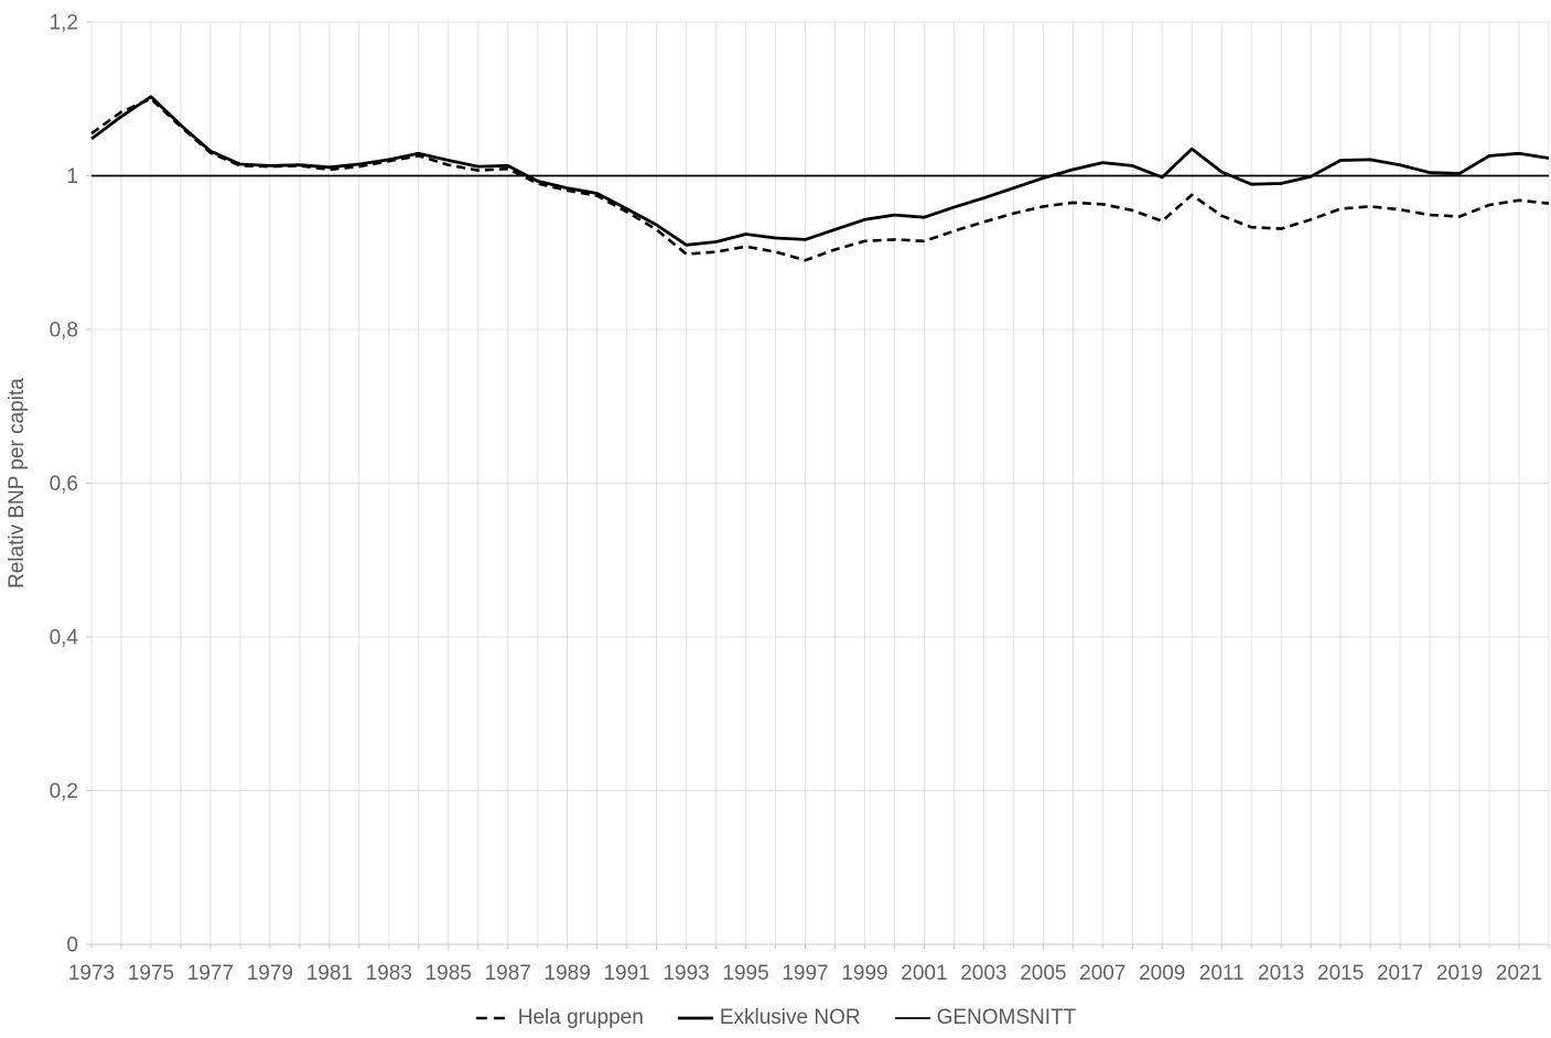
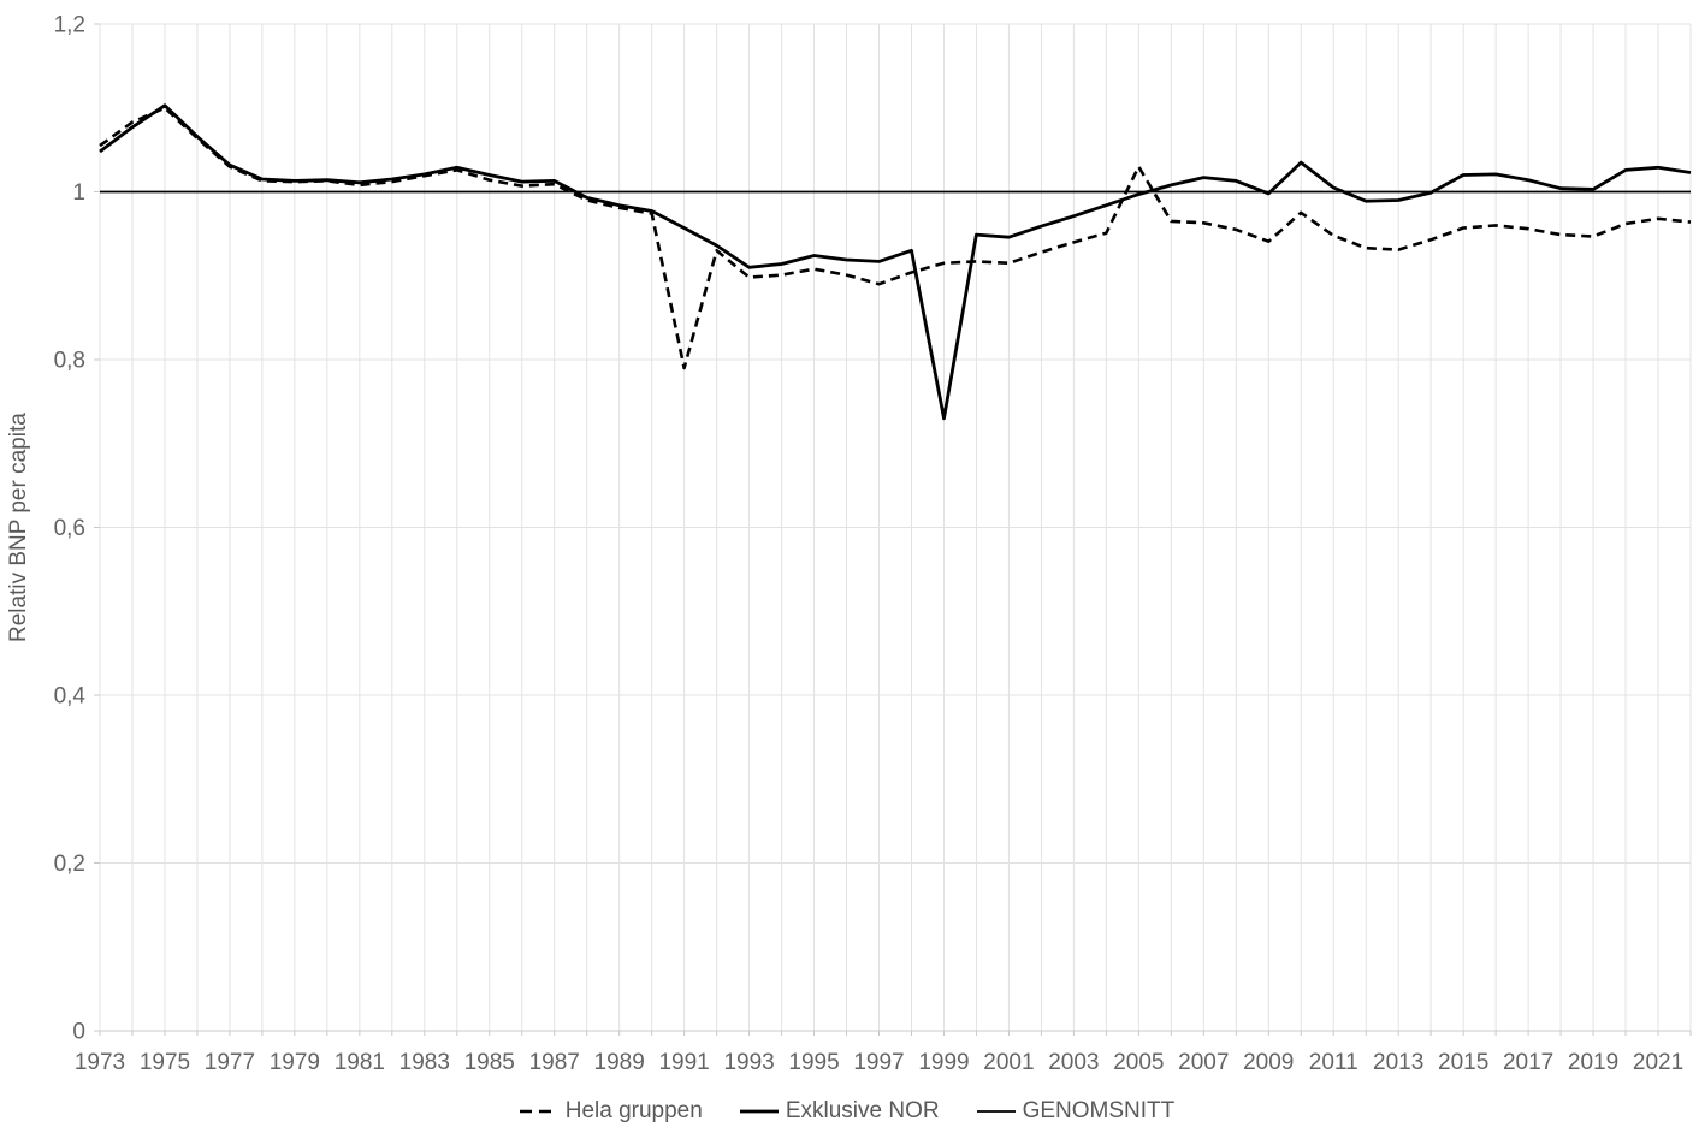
Hela gruppen/1991: 0,95 -> 0,79
Exklusive NOR/1999: 0,94 -> 0,73
Hela gruppen/2005: 0,96 -> 1,03
